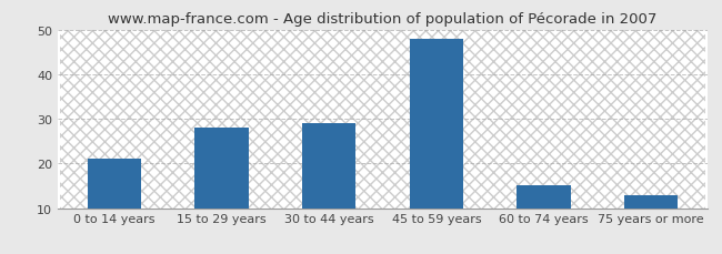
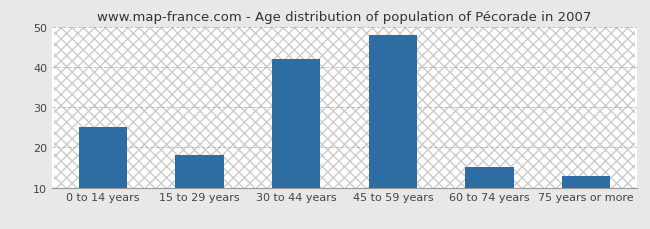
0 to 14 years: 21 -> 25
15 to 29 years: 28 -> 18
30 to 44 years: 29 -> 42
